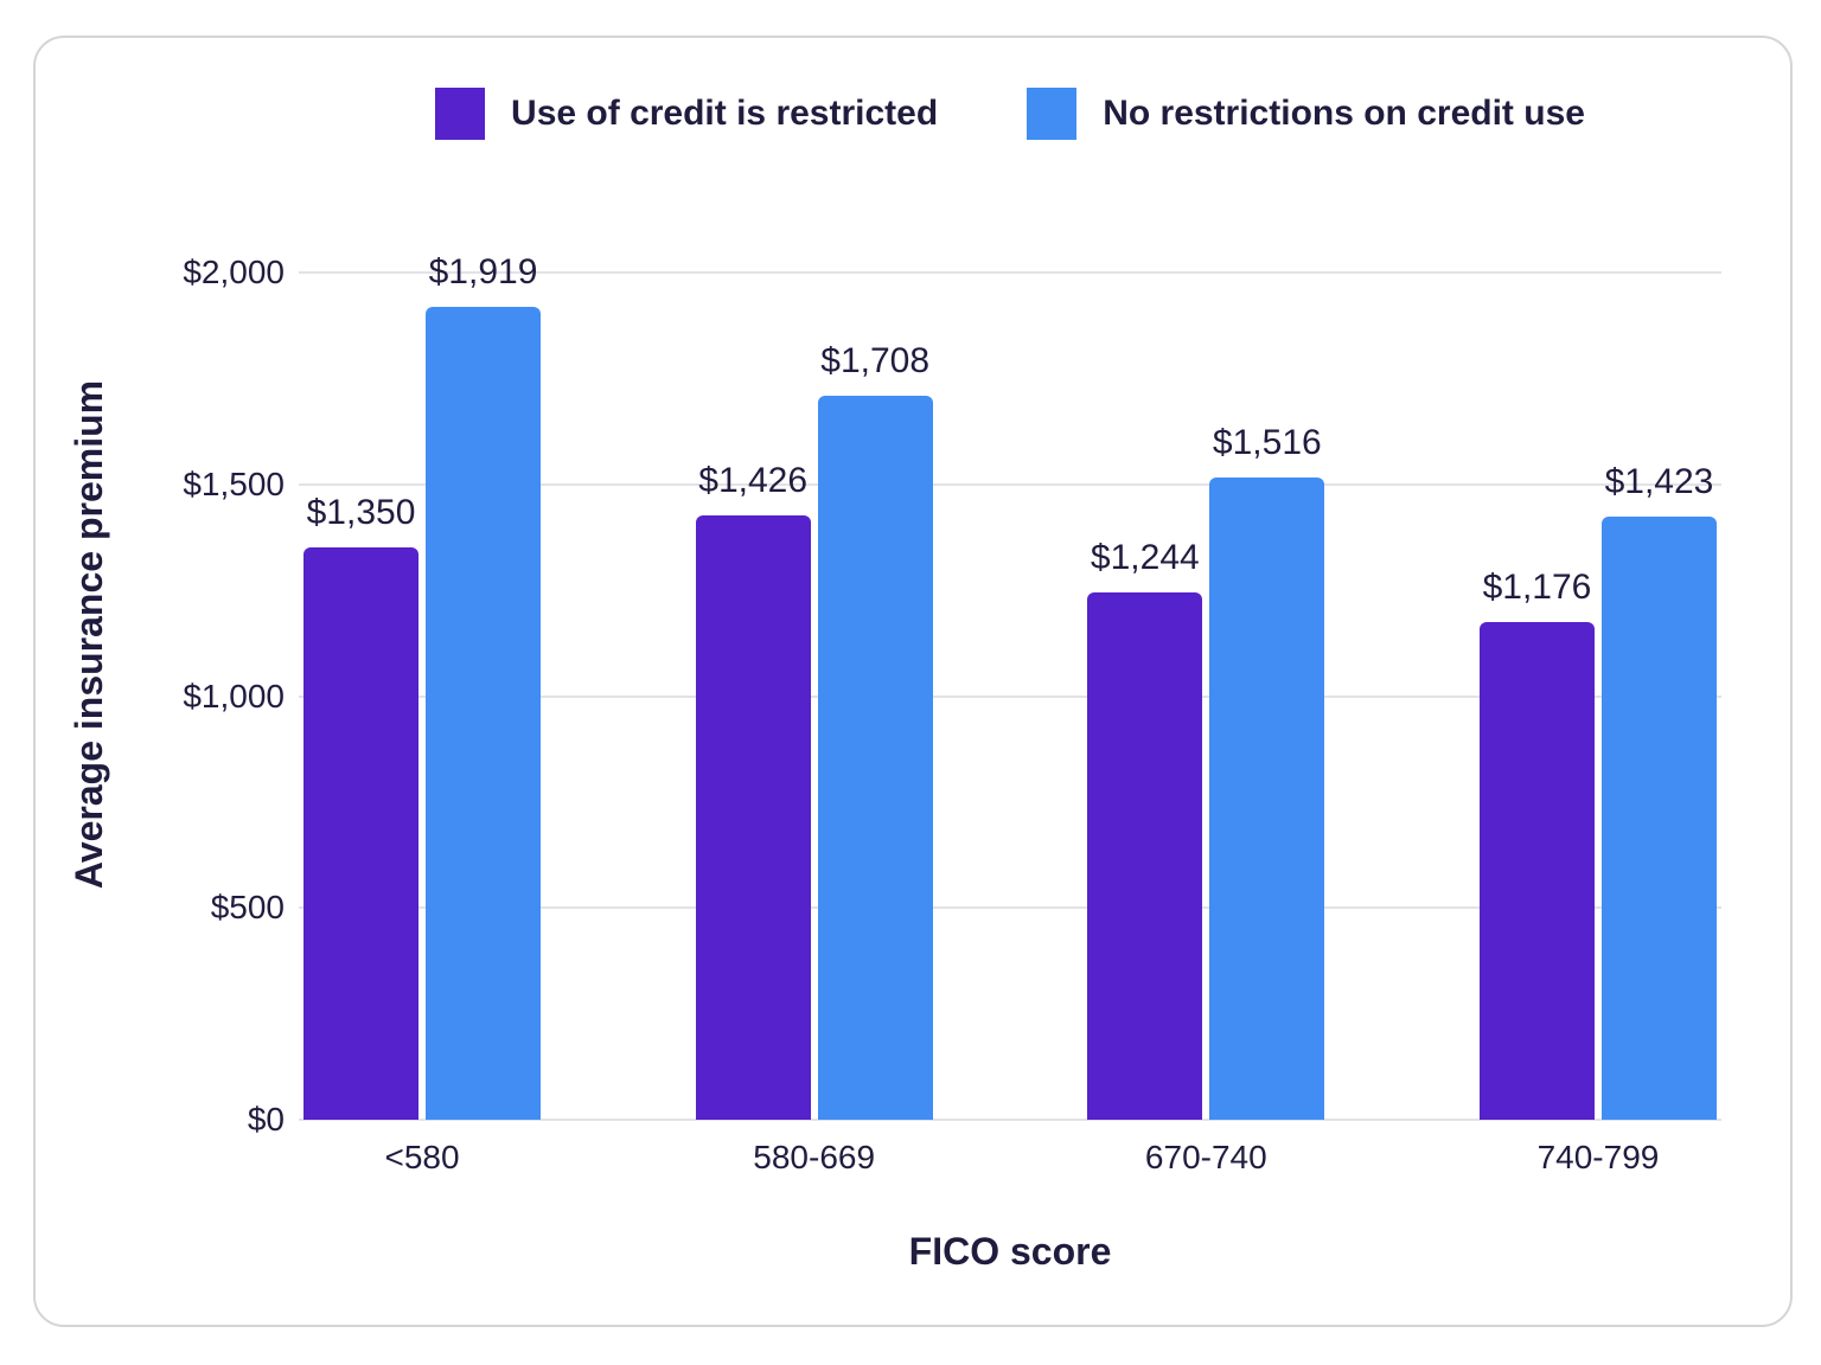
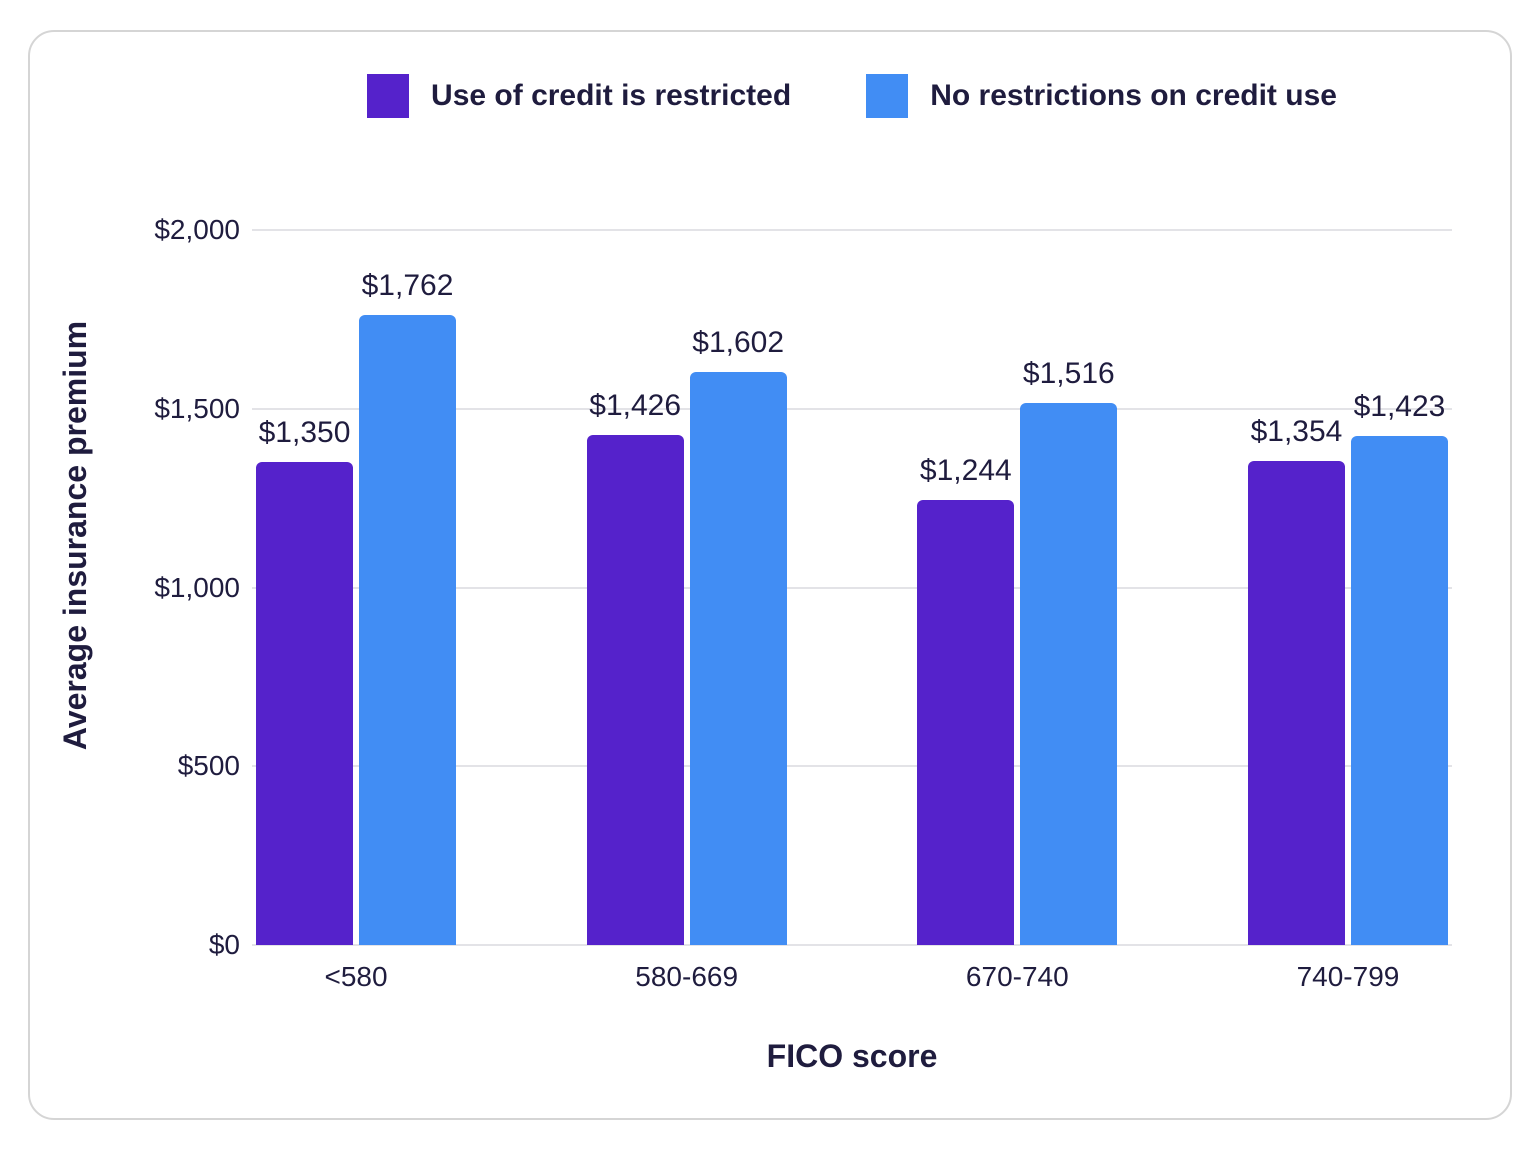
No restrictions on credit use/<580: $1,919 -> $1,762
No restrictions on credit use/580-669: $1,708 -> $1,602
Use of credit is restricted/740-799: $1,176 -> $1,354
